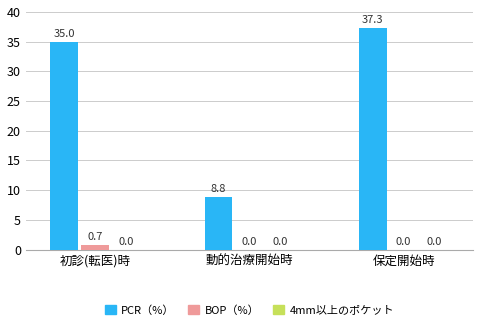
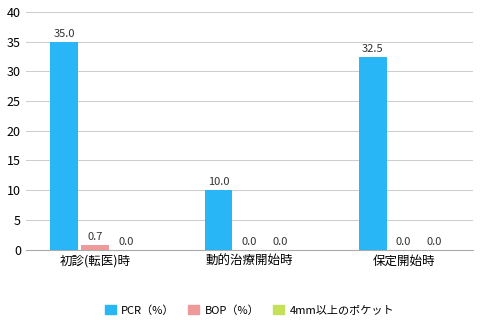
PCR（%）/動的治療開始時: 8.8 -> 10.0
PCR（%）/保定開始時: 37.3 -> 32.5
